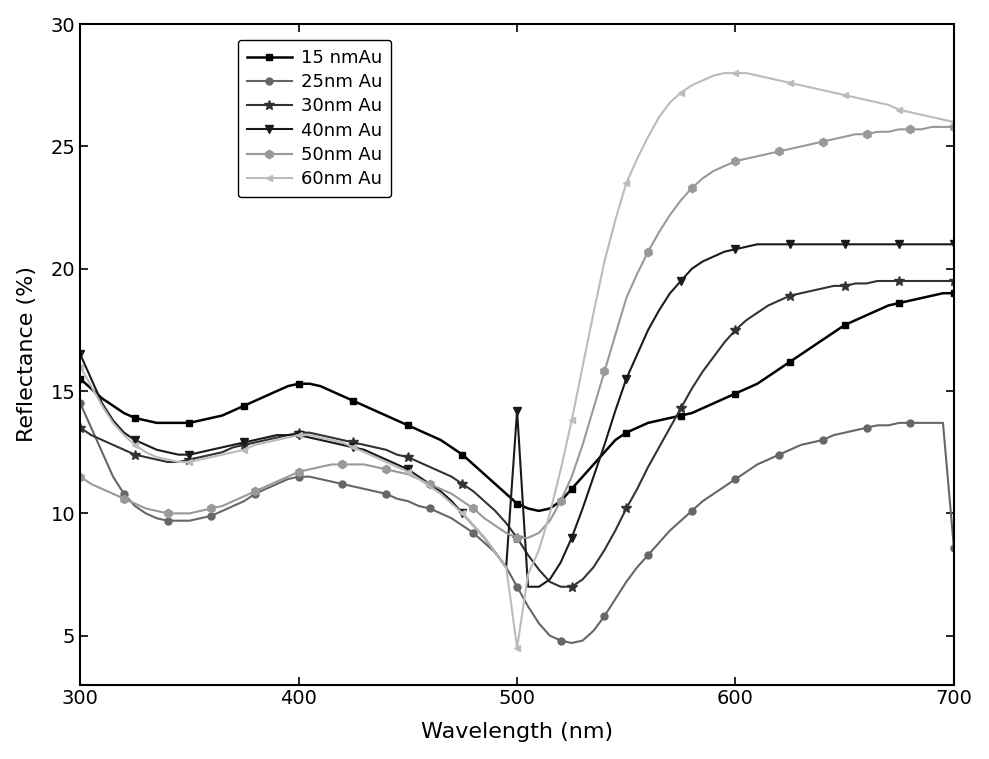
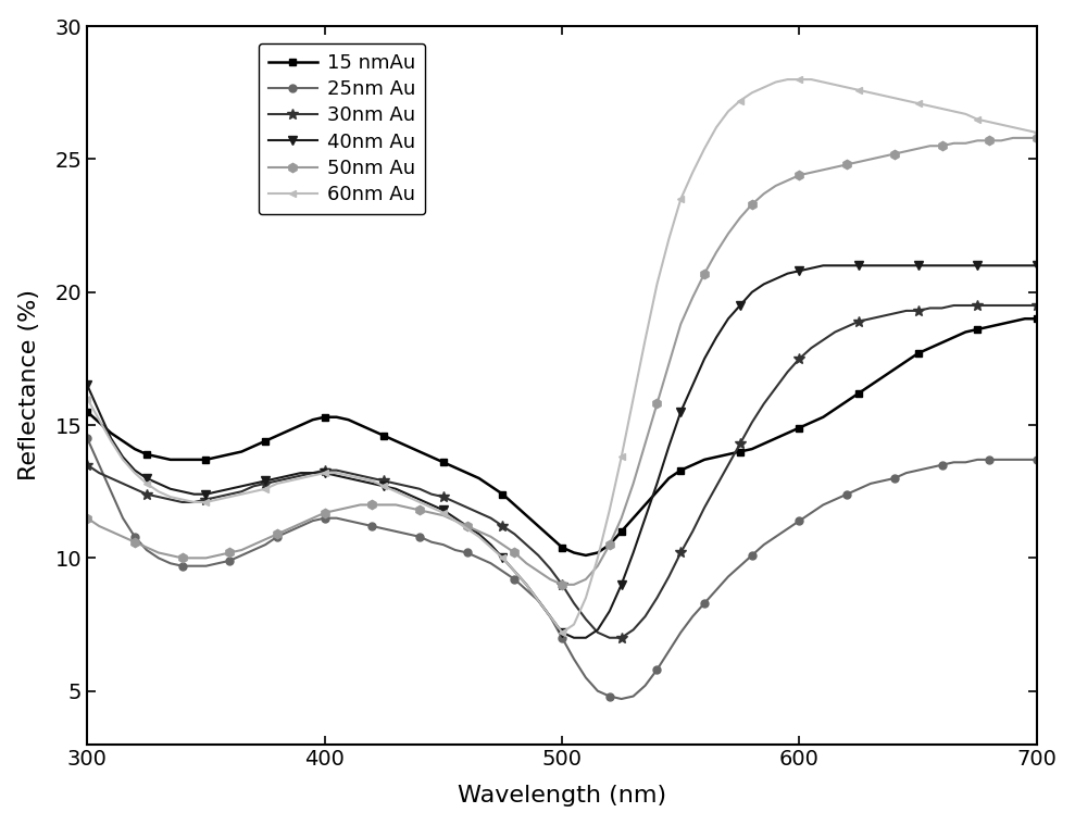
40nm Au/500: 14.2 -> 7.2
60nm Au/500: 4.5 -> 7.2
25nm Au/700: 8.6 -> 13.7
